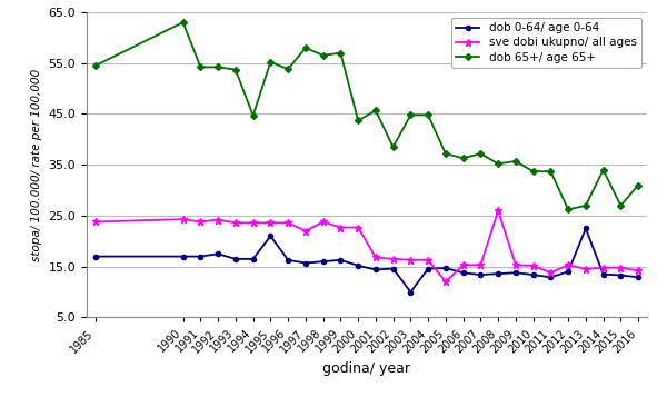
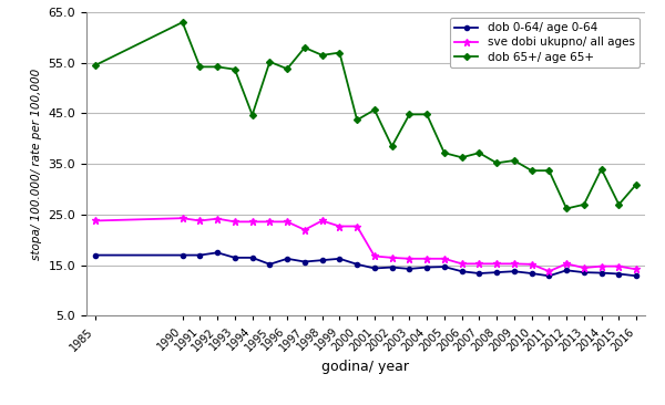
dob 0-64/ age 0-64/1995: 21.0 -> 15.2
dob 0-64/ age 0-64/2003: 10.0 -> 14.3
sve dobi ukupno/ all ages/2005: 12.0 -> 16.3
sve dobi ukupno/ all ages/2008: 26.0 -> 15.3
dob 0-64/ age 0-64/2013: 22.5 -> 13.6
